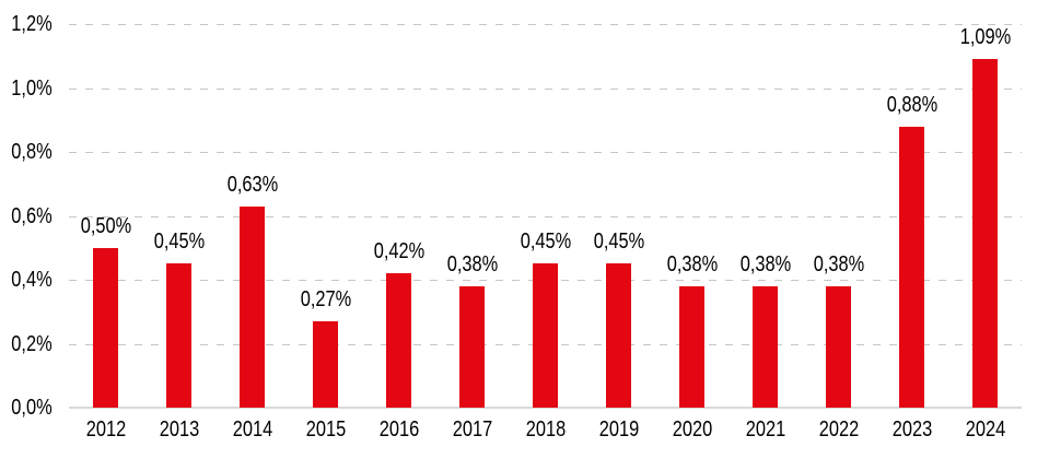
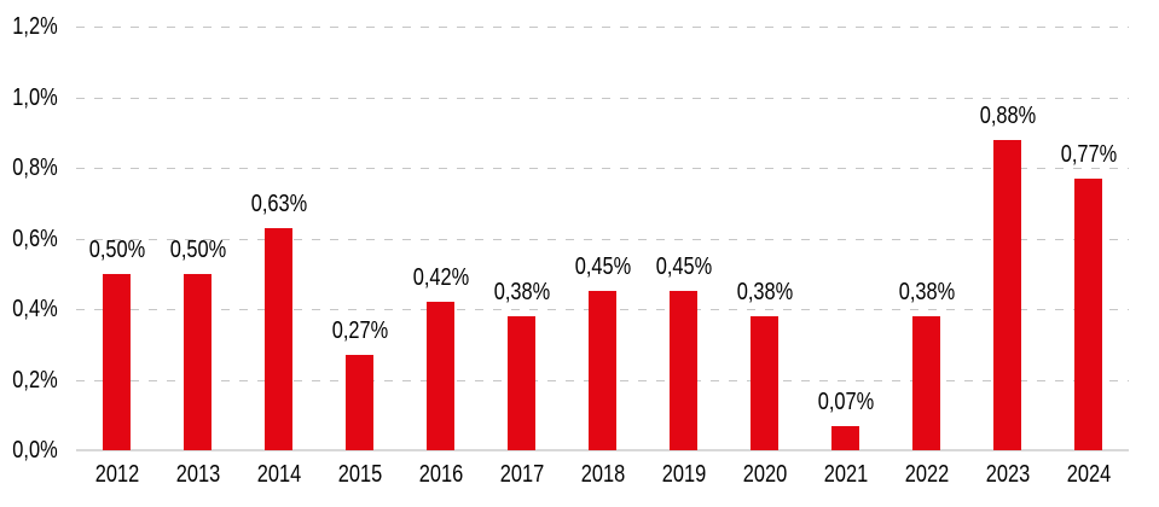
2013: 0,45% -> 0,50%
2021: 0,38% -> 0,07%
2024: 1,09% -> 0,77%
